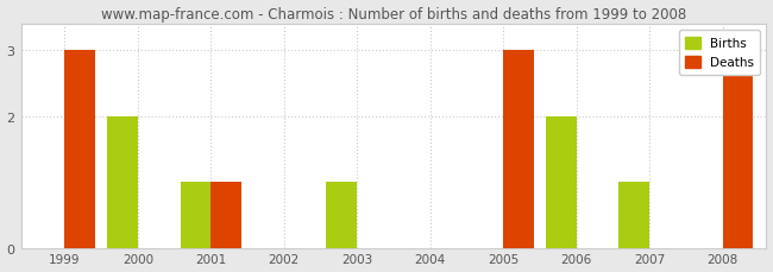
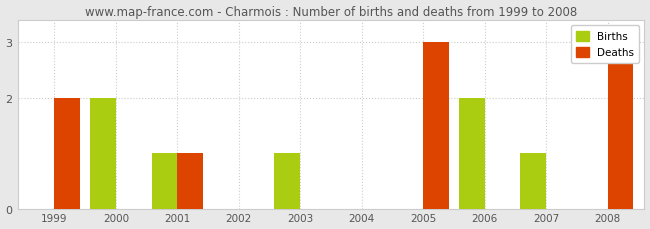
Deaths/1999: 3 -> 2
